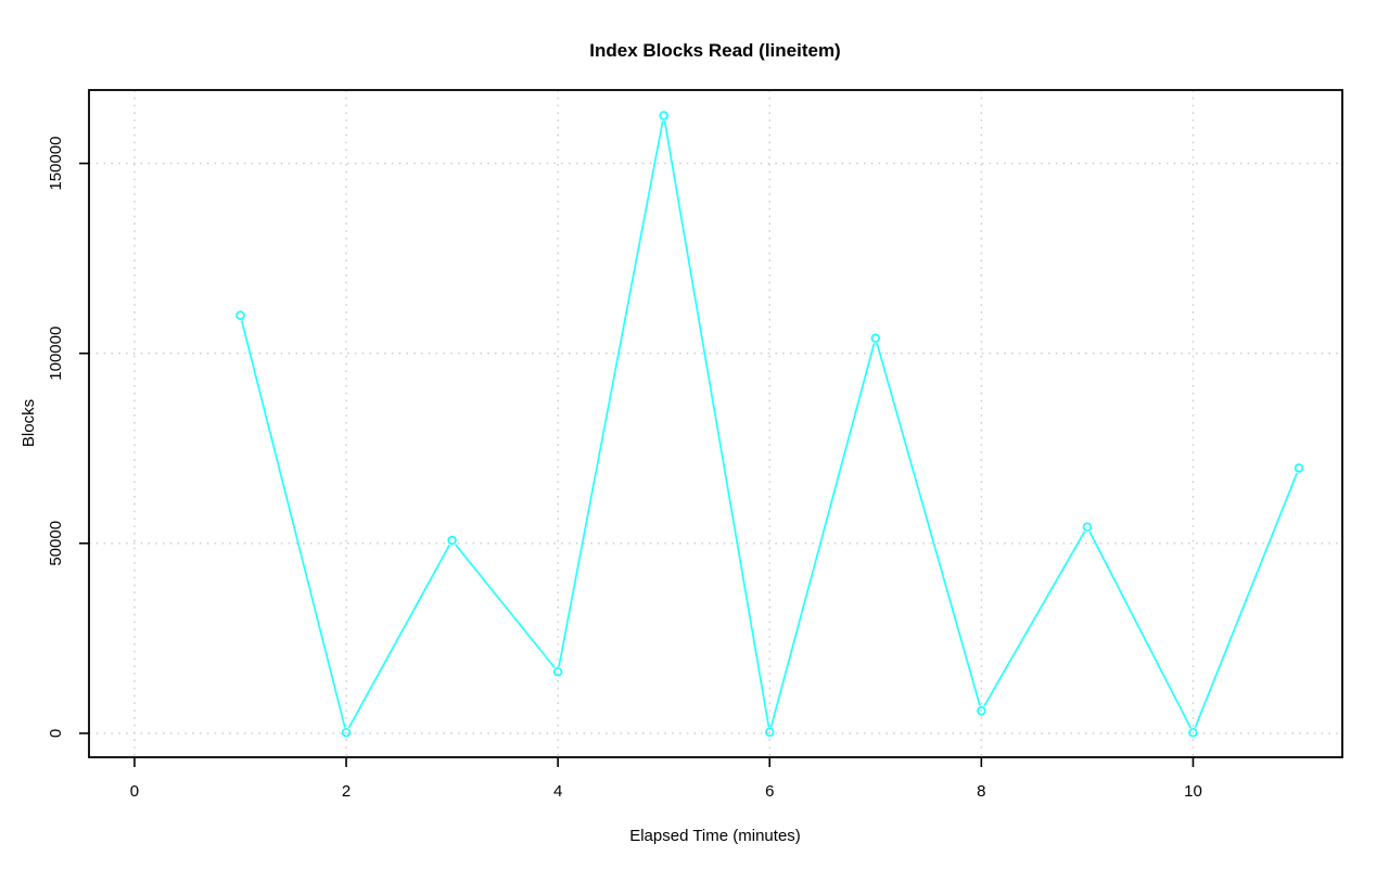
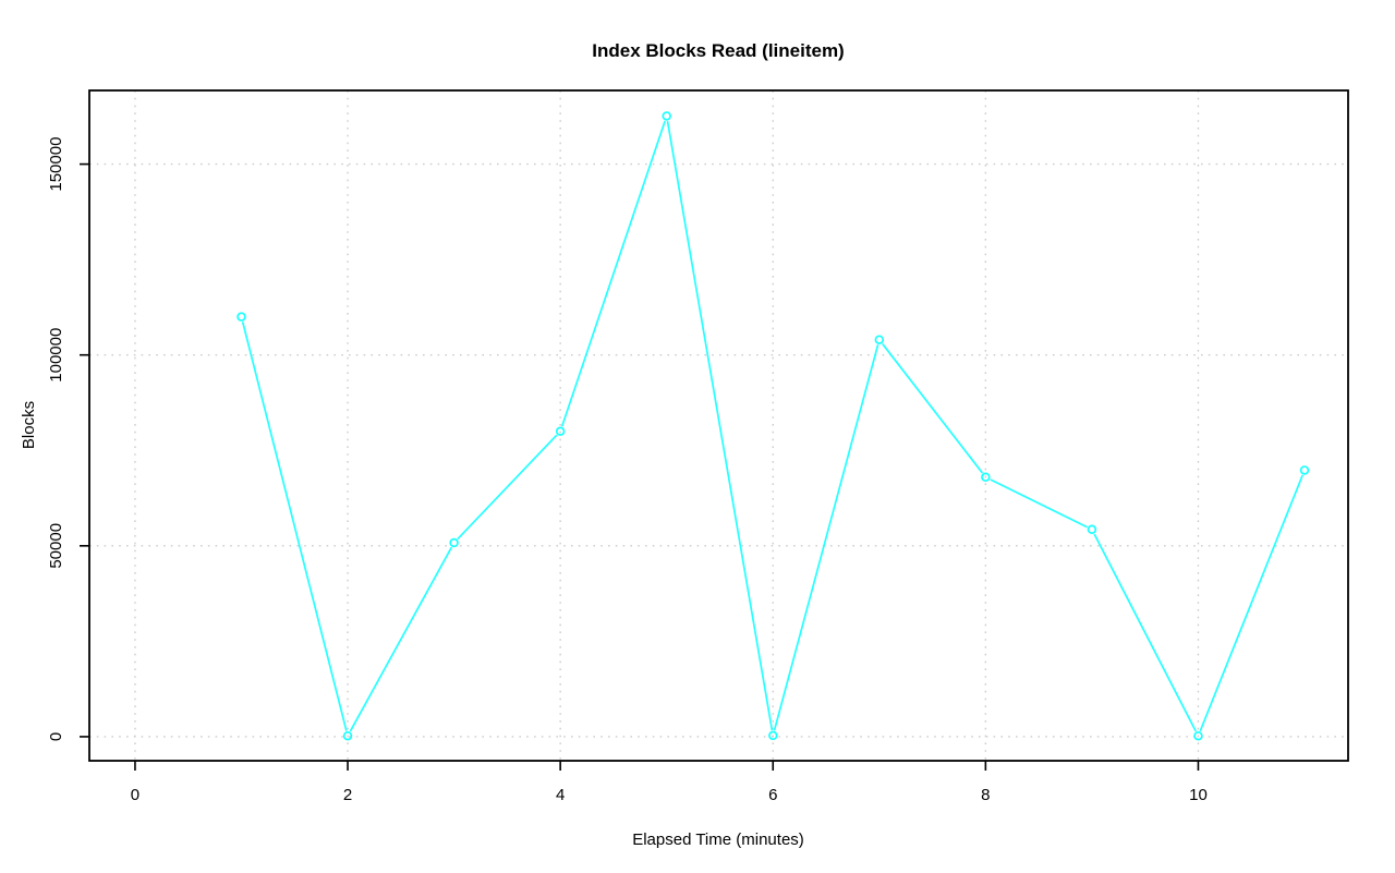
4: 16000 -> 80000
8: 6000 -> 68000
